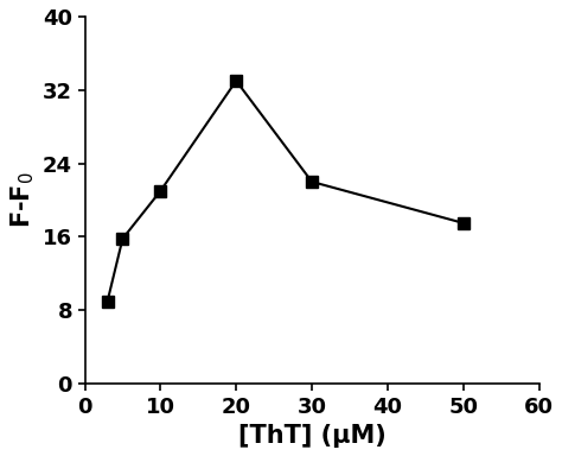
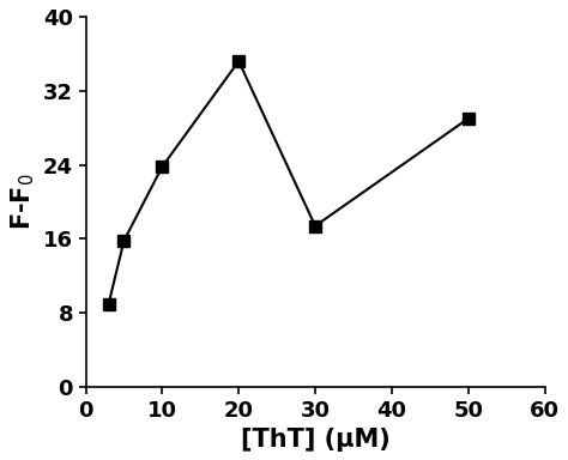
10: 21.0 -> 23.8
20: 33.0 -> 35.2
30: 22.0 -> 17.4
50: 17.5 -> 29.0
